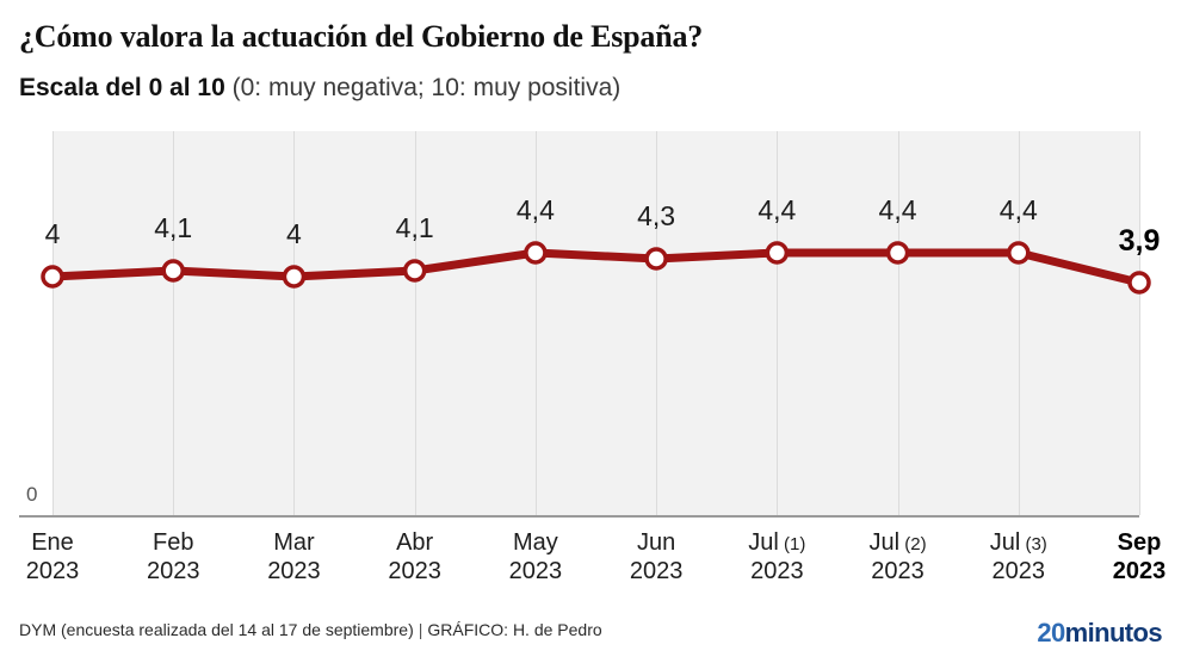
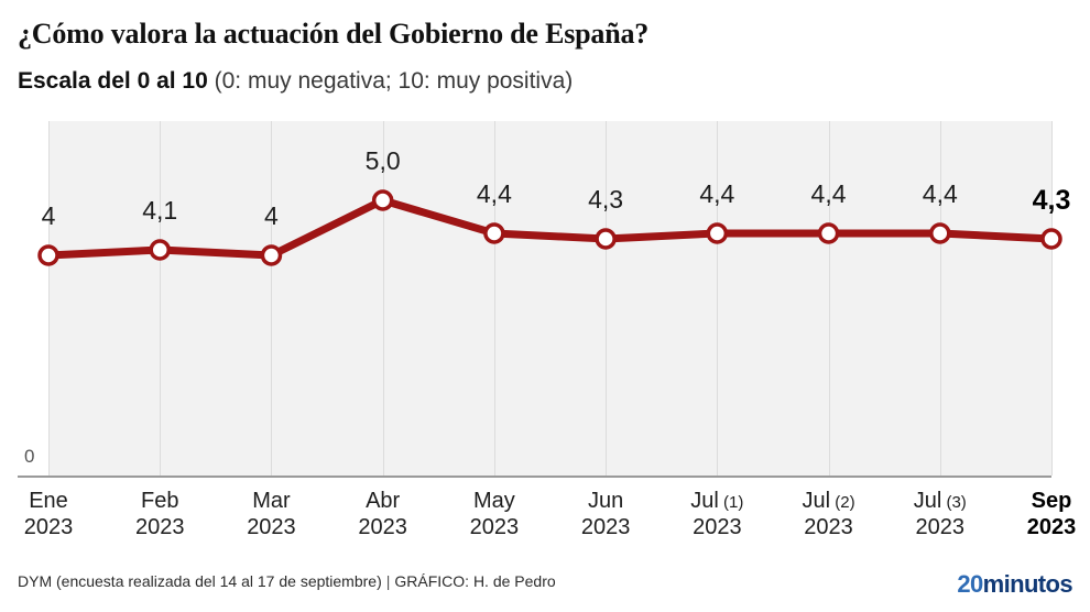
Abr 2023: 4,1 -> 5,0
Sep 2023: 3,9 -> 4,3
